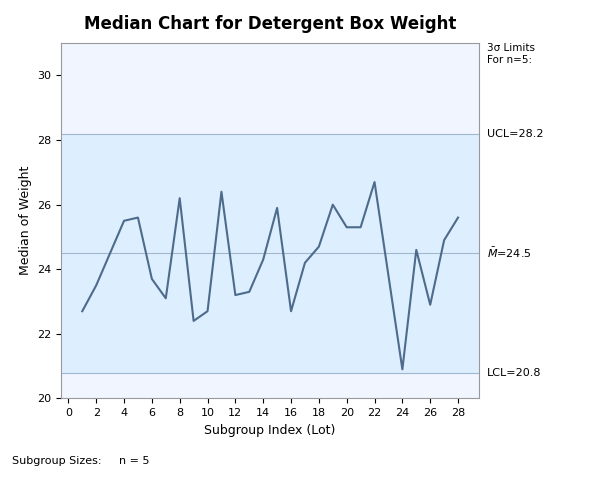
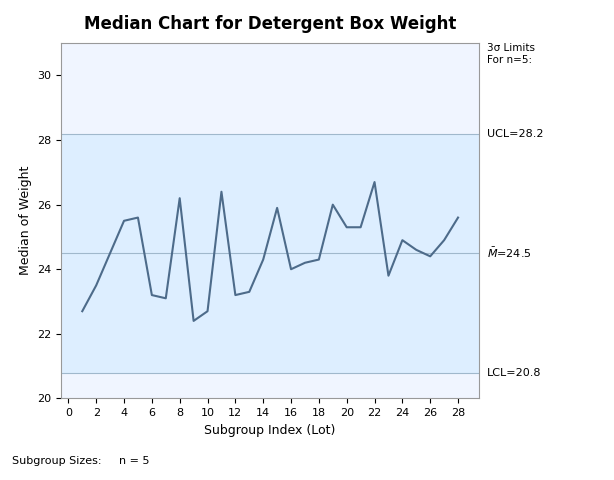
6: 23.7 -> 23.2
16: 22.7 -> 24.0
18: 24.7 -> 24.3
24: 20.9 -> 24.9
26: 22.9 -> 24.4
